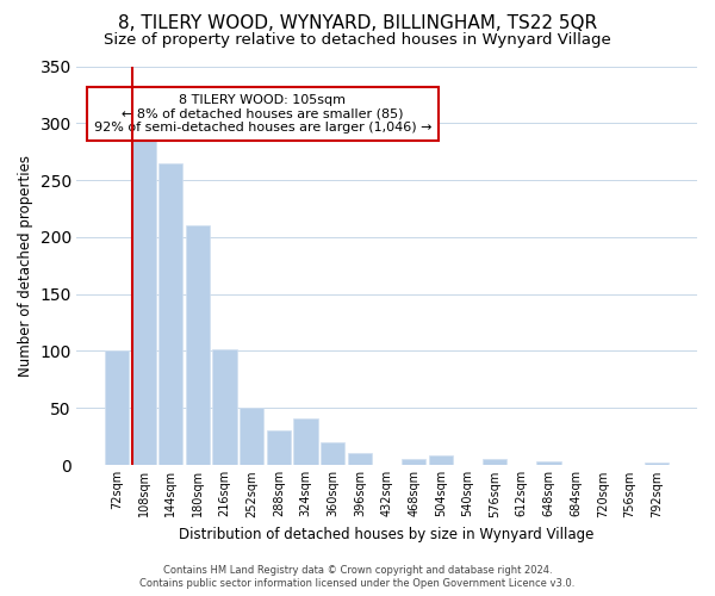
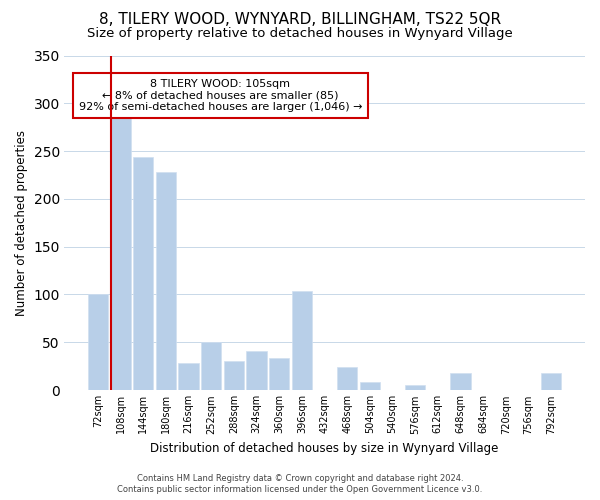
144sqm: 265 -> 244
180sqm: 210 -> 228
216sqm: 102 -> 28
360sqm: 20 -> 34
396sqm: 10 -> 104
468sqm: 5 -> 24
648sqm: 3 -> 18
792sqm: 2 -> 18
